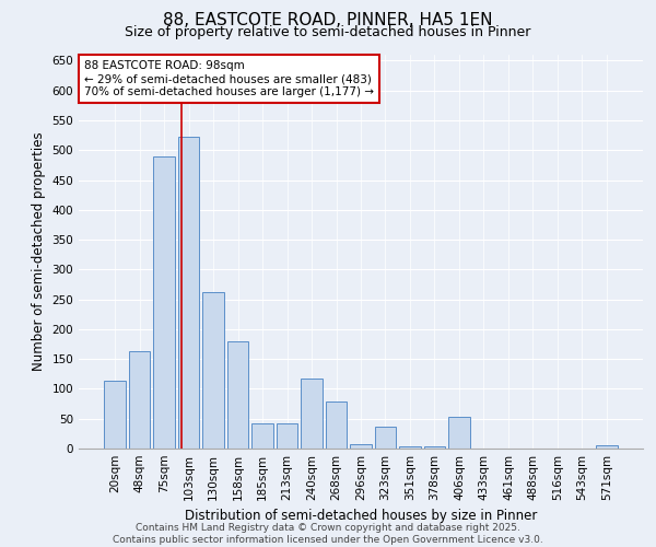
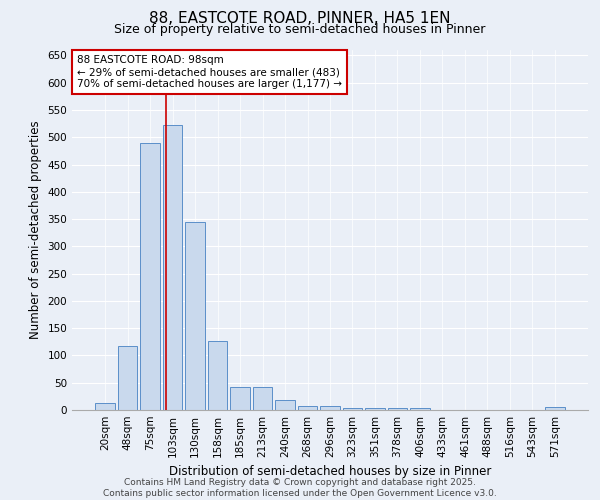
20sqm: 114 -> 12
48sqm: 164 -> 117
130sqm: 262 -> 345
158sqm: 180 -> 127
240sqm: 118 -> 18
268sqm: 78 -> 8
323sqm: 36 -> 3
406sqm: 54 -> 3
